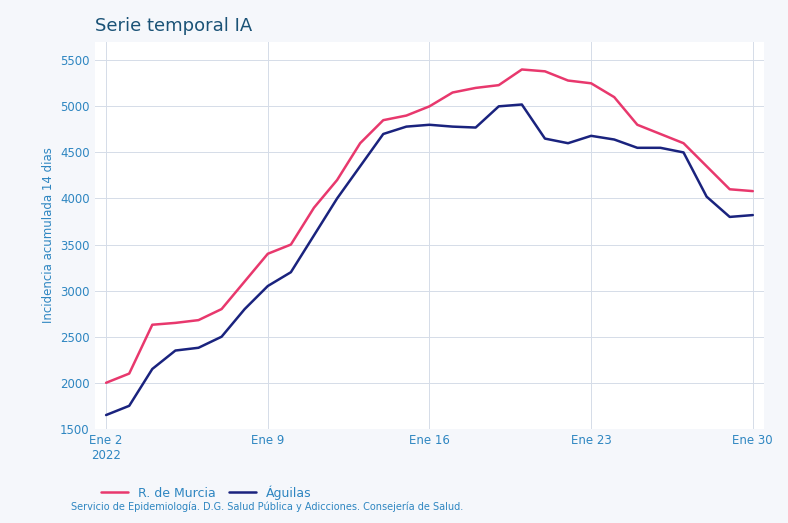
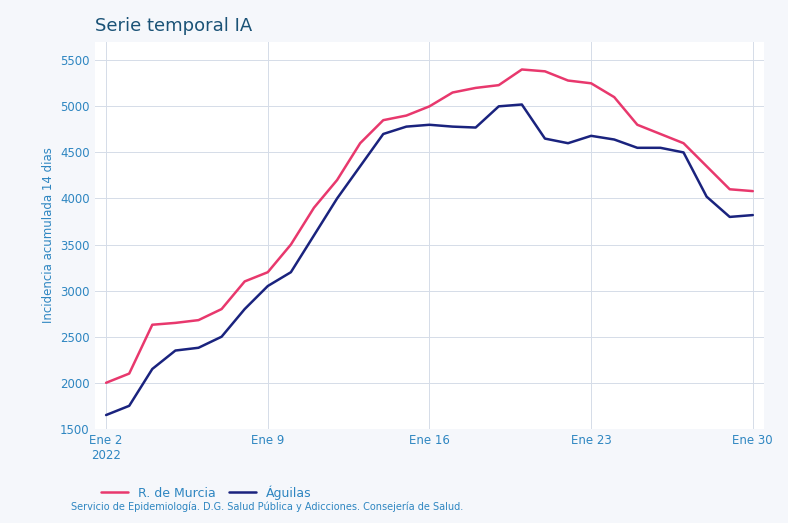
R. de Murcia/Ene 9: 3400 -> 3200
